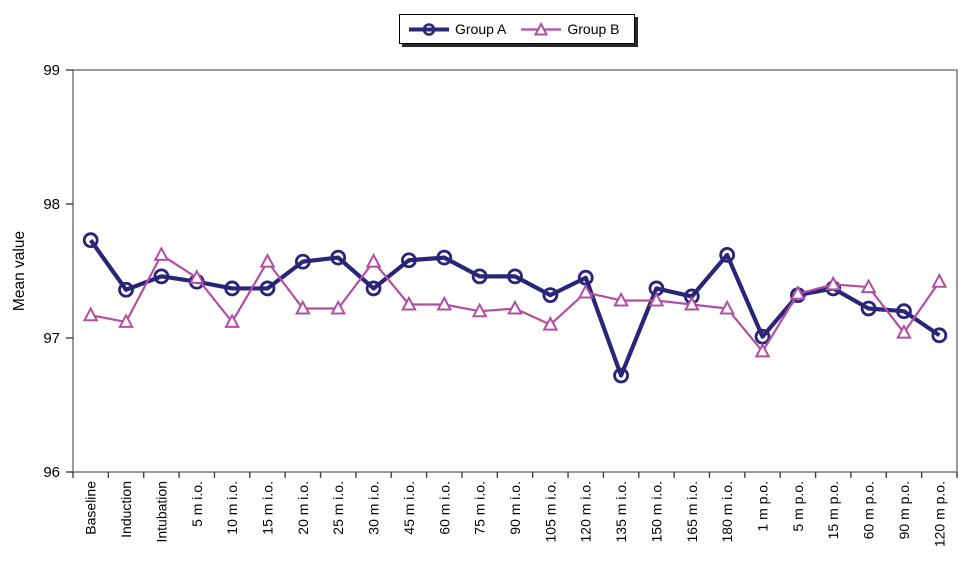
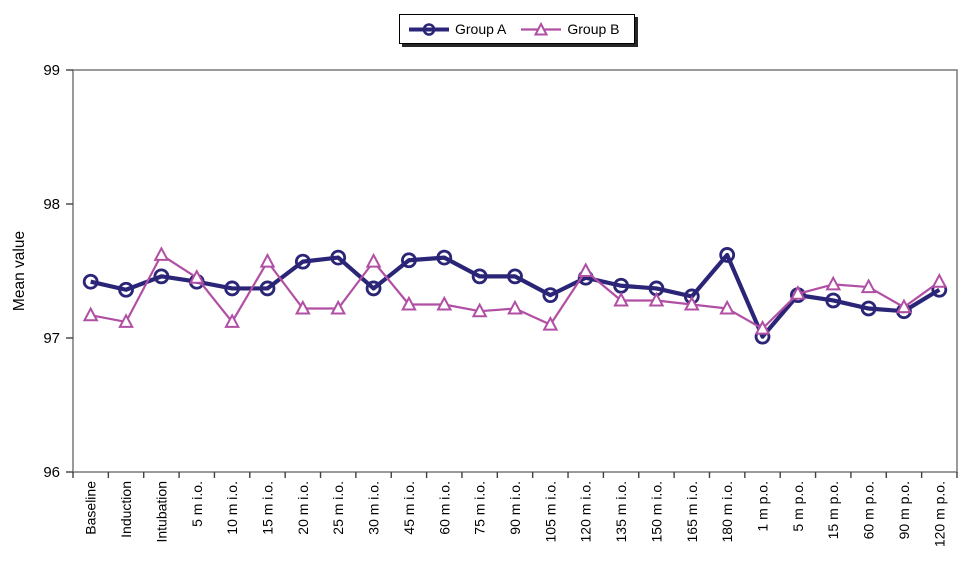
Group A/Baseline: 97.73 -> 97.42
Group B/120 m i.o.: 97.34 -> 97.50
Group A/135 m i.o.: 96.72 -> 97.39
Group B/1 m p.o.: 96.90 -> 97.07
Group A/15 m p.o.: 97.37 -> 97.28
Group B/90 m p.o.: 97.04 -> 97.23
Group A/120 m p.o.: 97.02 -> 97.36
